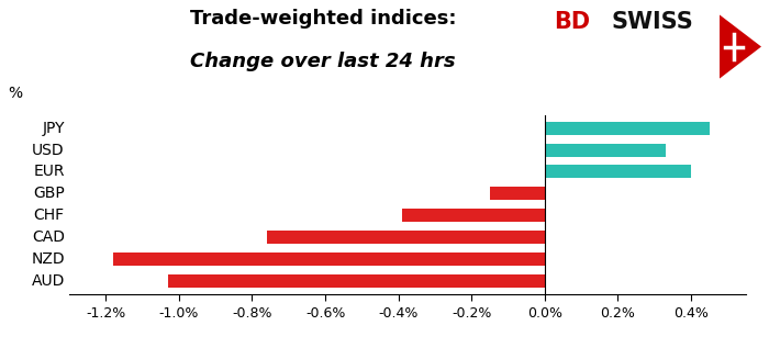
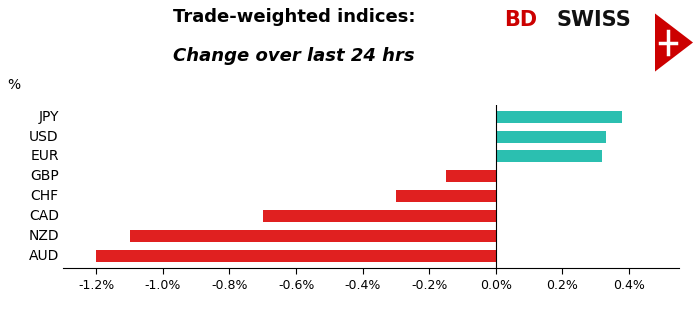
JPY: 0.45% -> 0.38%
EUR: 0.40% -> 0.32%
CHF: -0.39% -> -0.30%
CAD: -0.76% -> -0.70%
NZD: -1.18% -> -1.10%
AUD: -1.03% -> -1.20%
